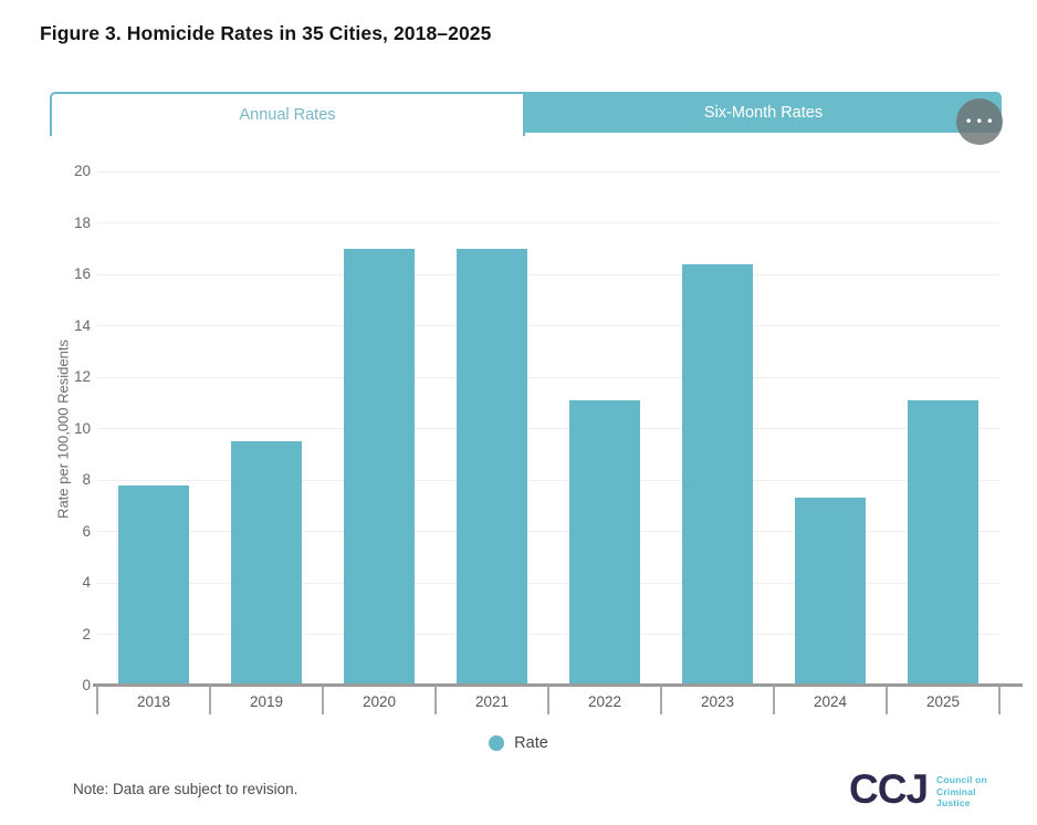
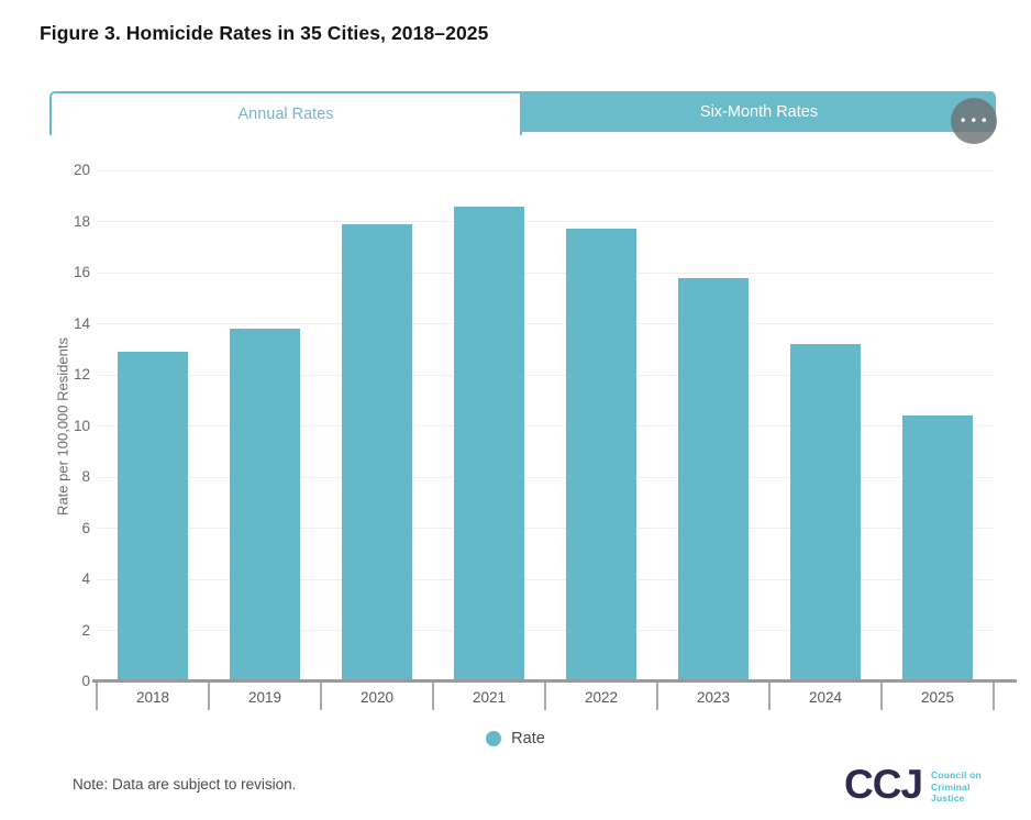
2018: 7.8 -> 12.9
2019: 9.5 -> 13.8
2020: 17.0 -> 17.9
2021: 17.0 -> 18.6
2022: 11.1 -> 17.7
2023: 16.4 -> 15.8
2024: 7.3 -> 13.2
2025: 11.1 -> 10.4
